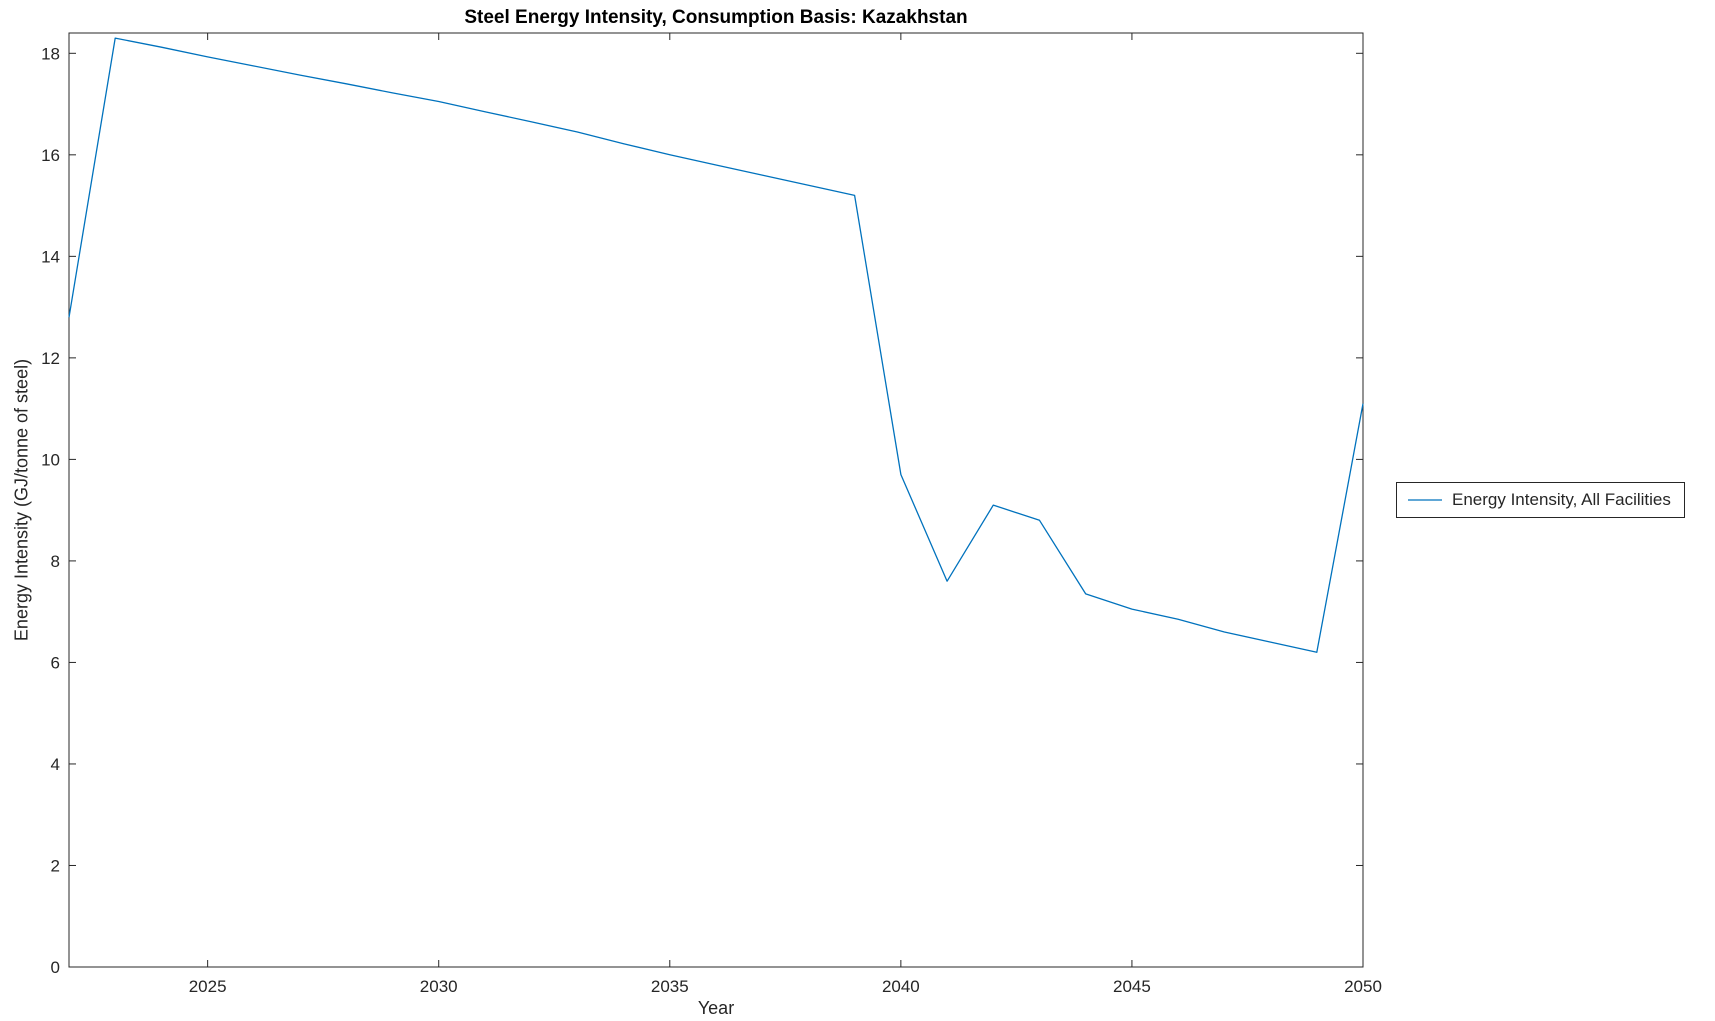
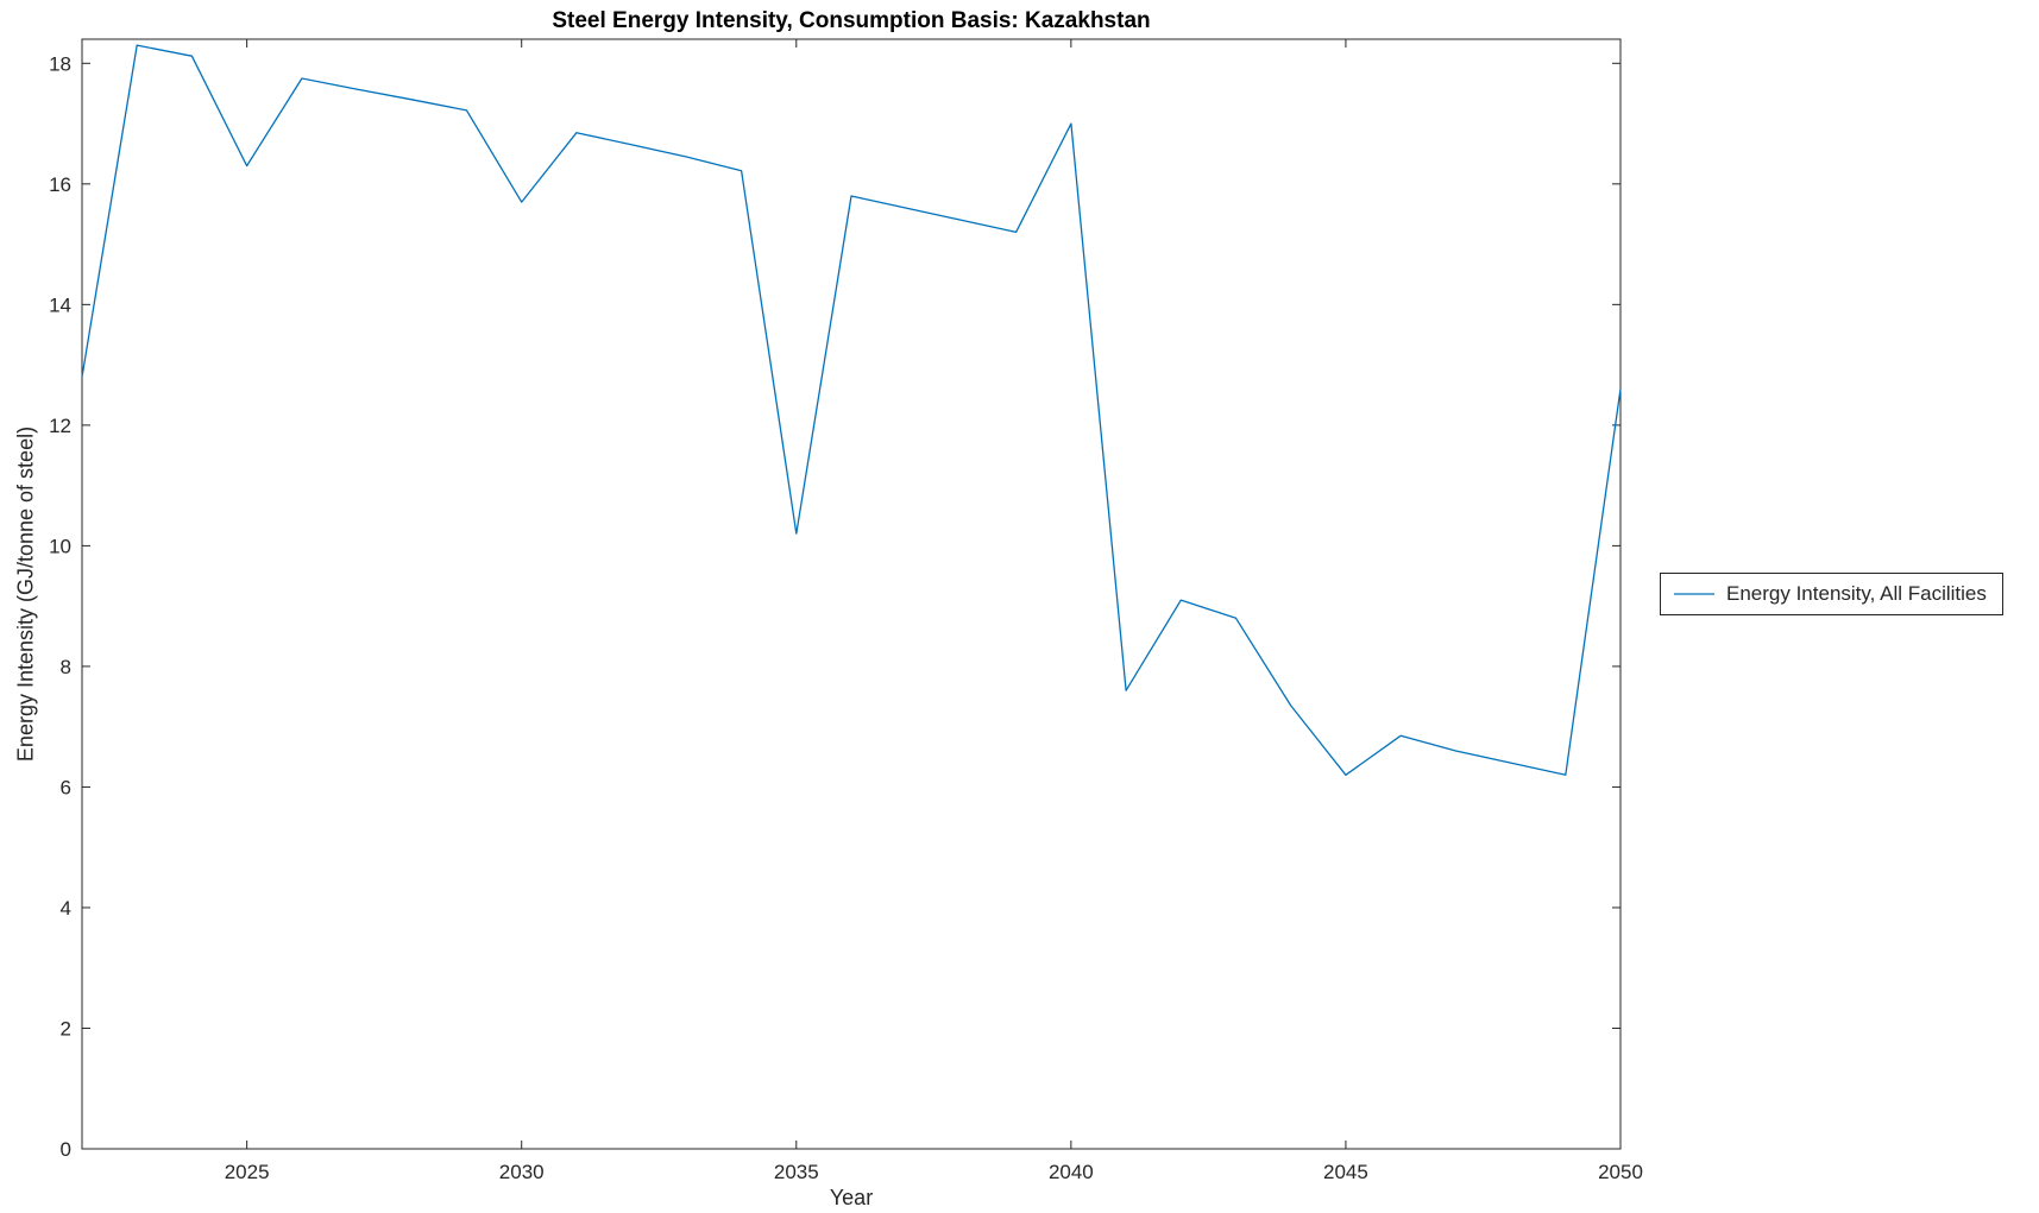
2025: 17.9 -> 16.3
2030: 17.1 -> 15.7
2035: 16.0 -> 10.2
2040: 9.7 -> 17.0
2045: 7.0 -> 6.2
2050: 11.1 -> 12.6
